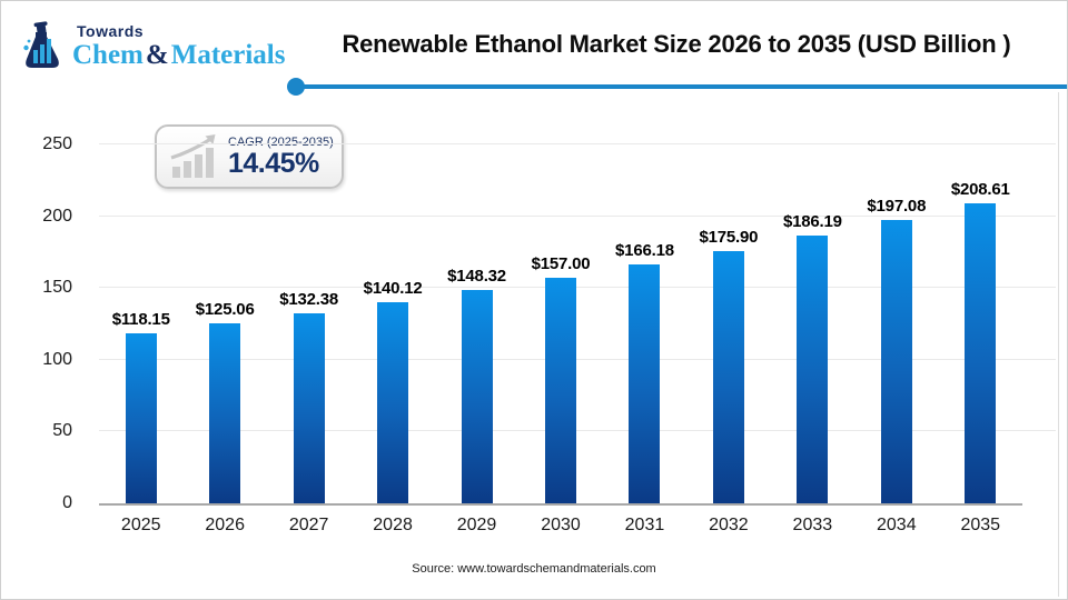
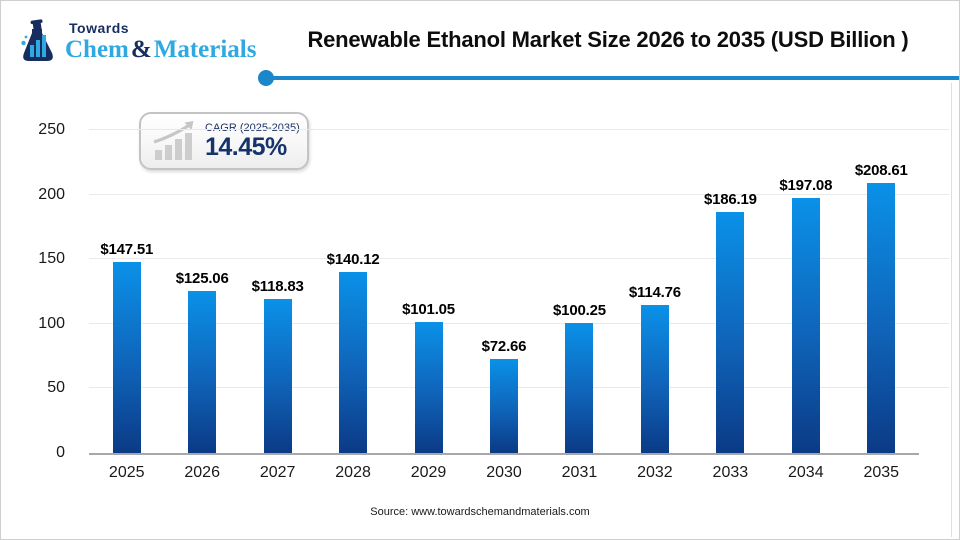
2025: $118.15 -> $147.51
2027: $132.38 -> $118.83
2029: $148.32 -> $101.05
2030: $157.00 -> $72.66
2031: $166.18 -> $100.25
2032: $175.90 -> $114.76
